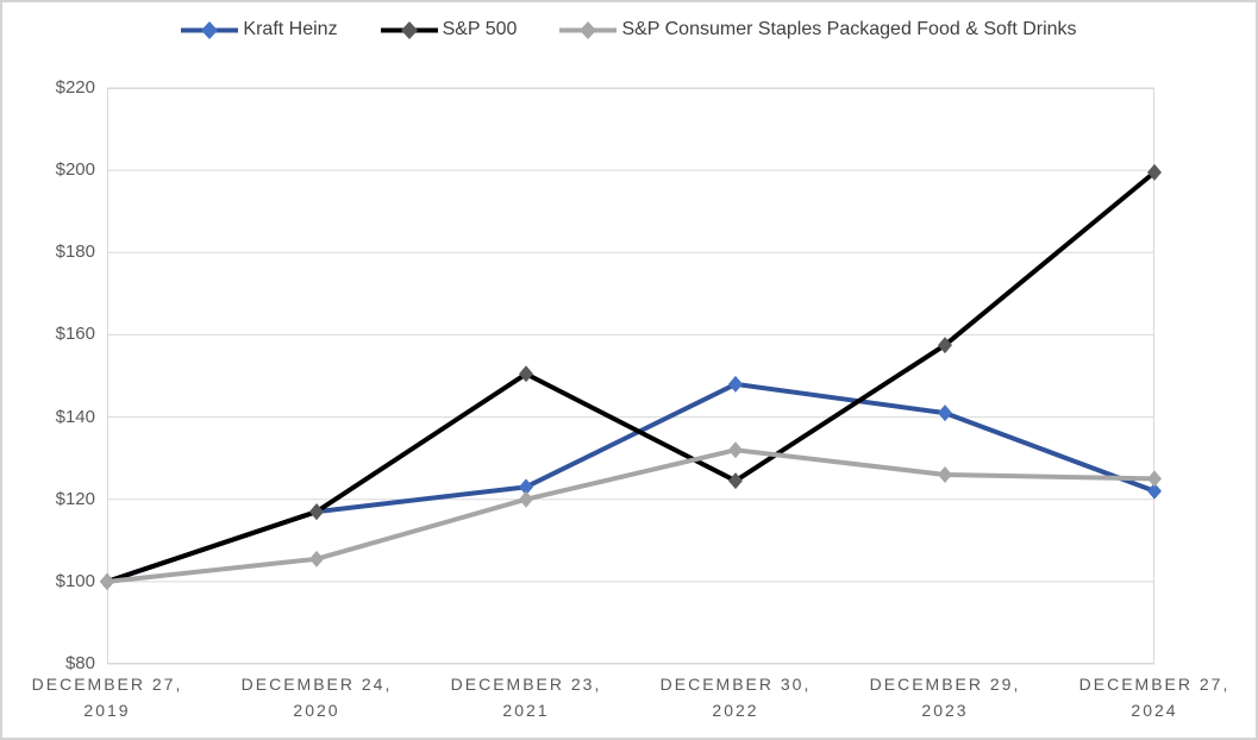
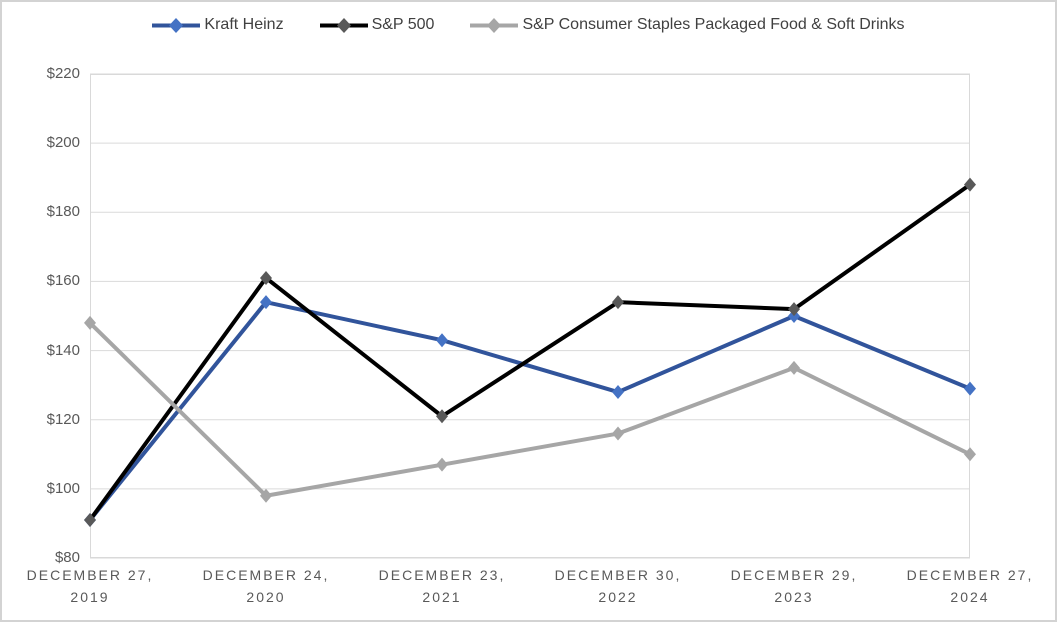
Kraft Heinz/DECEMBER 27, 2019: $100 -> $91
S&P 500/DECEMBER 27, 2019: $100 -> $91
S&P Consumer Staples Packaged Food & Soft Drinks/DECEMBER 27, 2019: $100 -> $148
Kraft Heinz/DECEMBER 24, 2020: $117 -> $154
S&P 500/DECEMBER 24, 2020: $117 -> $161
S&P Consumer Staples Packaged Food & Soft Drinks/DECEMBER 24, 2020: $106 -> $98
Kraft Heinz/DECEMBER 23, 2021: $123 -> $143
S&P 500/DECEMBER 23, 2021: $150 -> $121
S&P Consumer Staples Packaged Food & Soft Drinks/DECEMBER 23, 2021: $120 -> $107
Kraft Heinz/DECEMBER 30, 2022: $148 -> $128
S&P 500/DECEMBER 30, 2022: $124 -> $154
S&P Consumer Staples Packaged Food & Soft Drinks/DECEMBER 30, 2022: $132 -> $116
Kraft Heinz/DECEMBER 29, 2023: $141 -> $150
S&P 500/DECEMBER 29, 2023: $158 -> $152
S&P Consumer Staples Packaged Food & Soft Drinks/DECEMBER 29, 2023: $126 -> $135
Kraft Heinz/DECEMBER 27, 2024: $122 -> $129
S&P 500/DECEMBER 27, 2024: $200 -> $188
S&P Consumer Staples Packaged Food & Soft Drinks/DECEMBER 27, 2024: $125 -> $110
